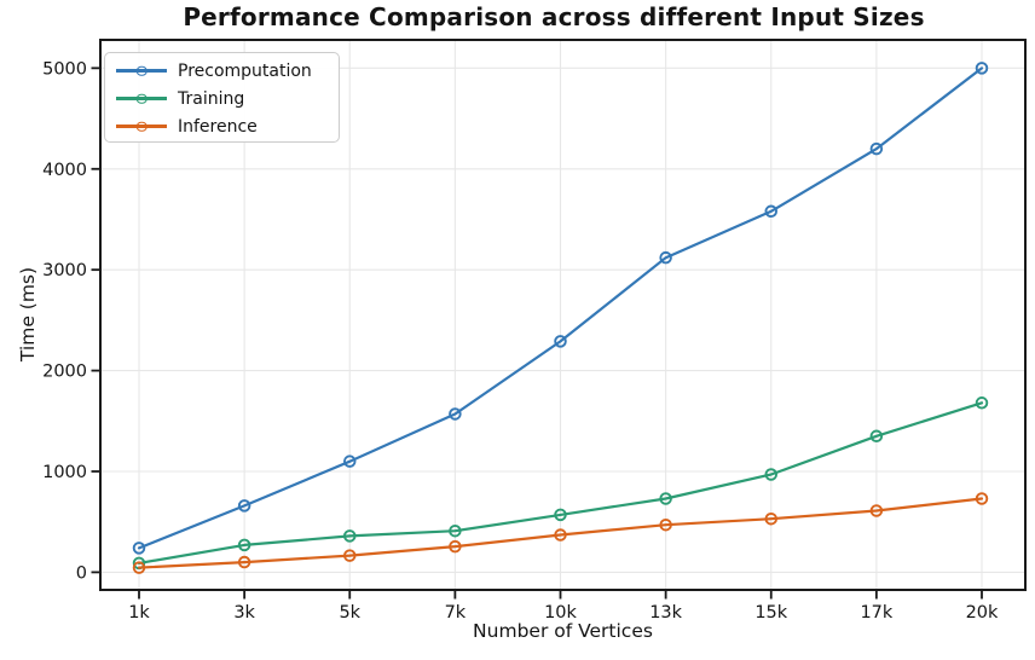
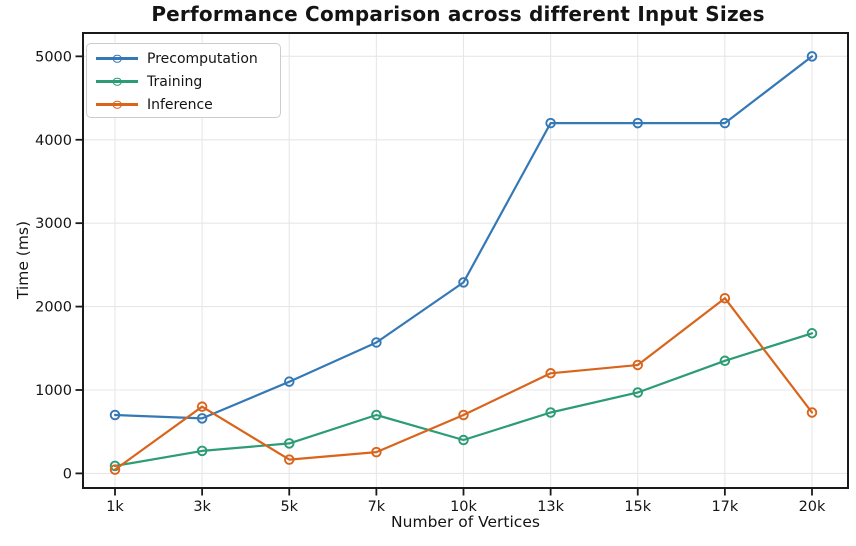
Precomputation/1k: 200 -> 700
Inference/3k: 100 -> 800
Training/7k: 400 -> 700
Training/10k: 600 -> 400
Inference/10k: 400 -> 700
Precomputation/13k: 3100 -> 4200
Inference/13k: 500 -> 1200
Precomputation/15k: 3600 -> 4200
Inference/15k: 500 -> 1300
Inference/17k: 600 -> 2100
